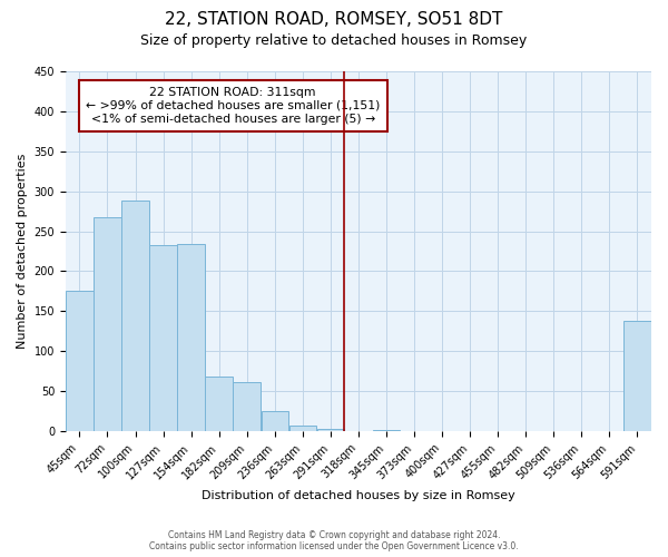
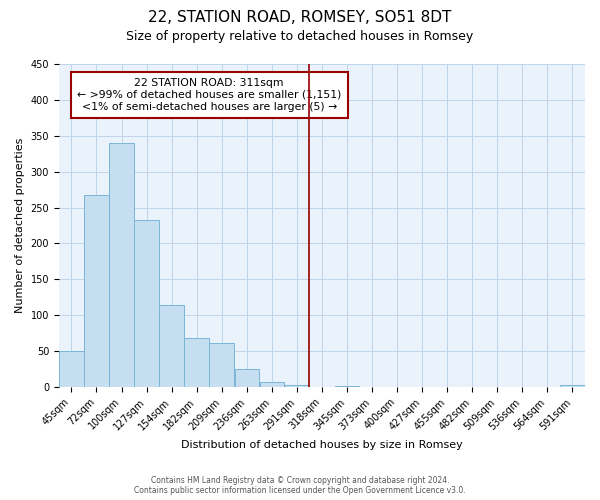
45sqm: 176 -> 50
100sqm: 288 -> 340
154sqm: 234 -> 114
591sqm: 138 -> 3
